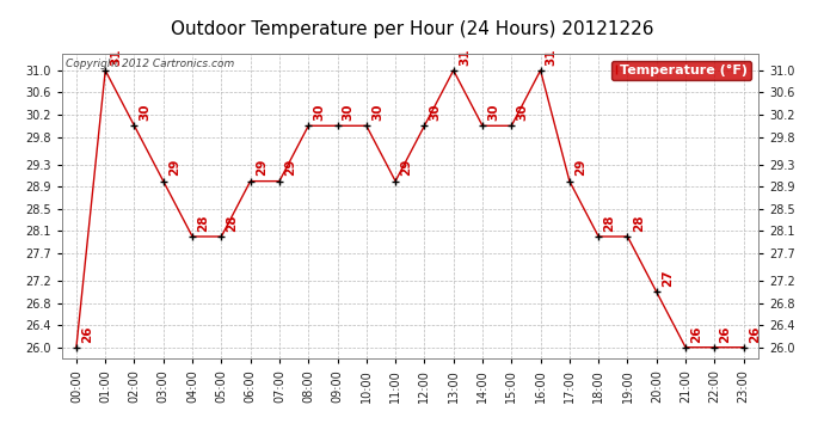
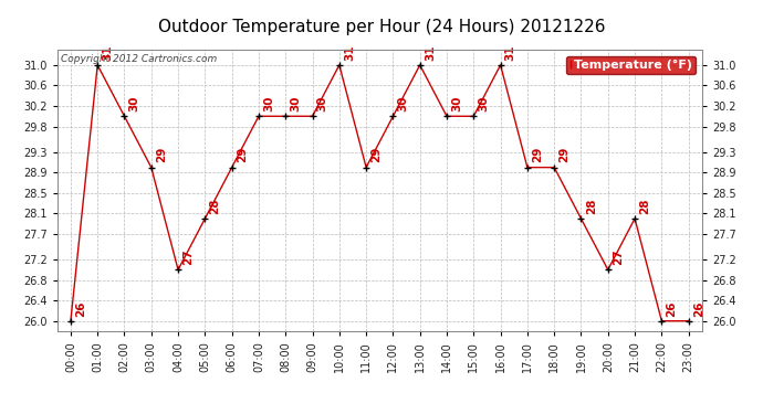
04:00: 28 -> 27
07:00: 29 -> 30
10:00: 30 -> 31
18:00: 28 -> 29
21:00: 26 -> 28
